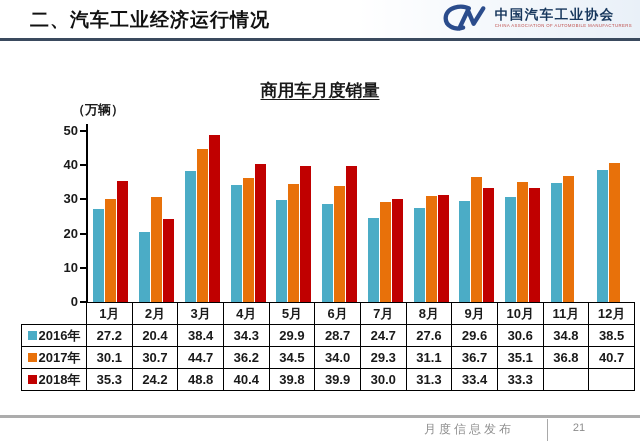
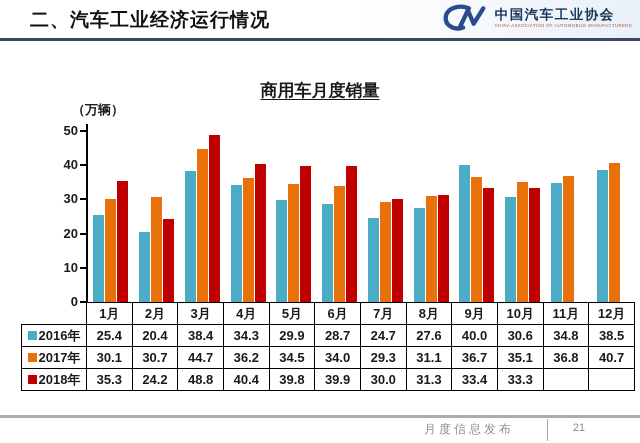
2016年/1月: 27.2 -> 25.4
2016年/9月: 29.6 -> 40.0
